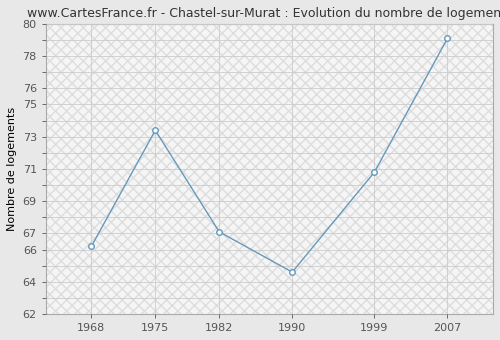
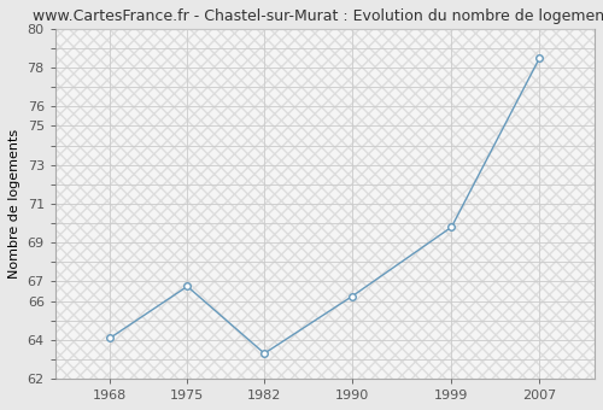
1968: 66.2 -> 64.1
1975: 73.4 -> 66.8
1982: 67.1 -> 63.3
1990: 64.6 -> 66.2
1999: 70.8 -> 69.8
2007: 79.1 -> 78.5
